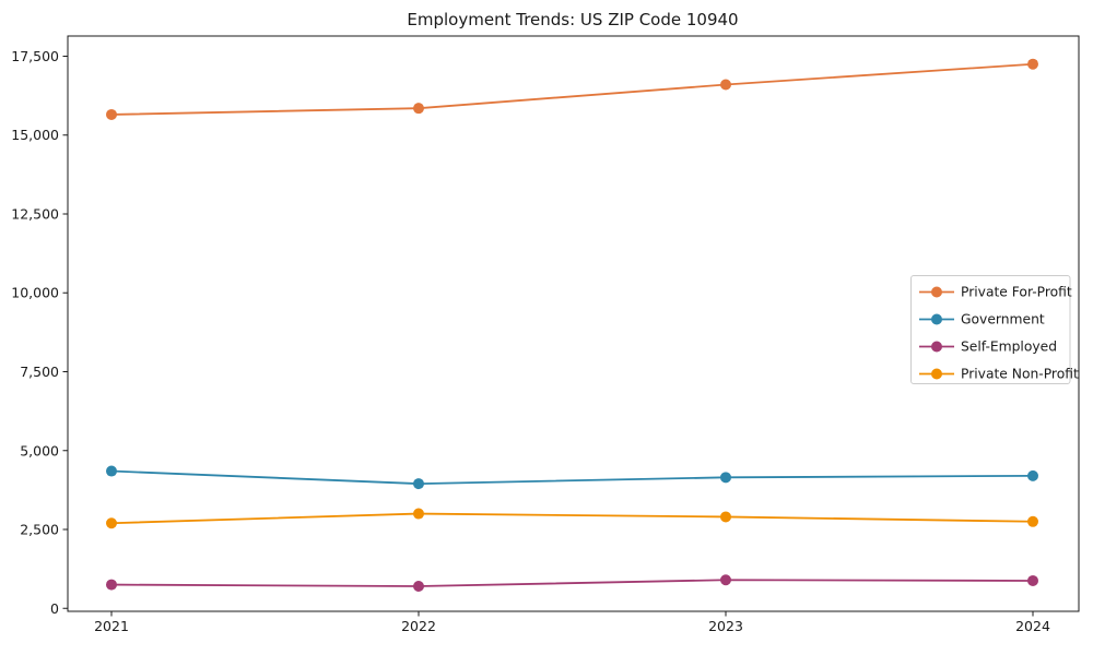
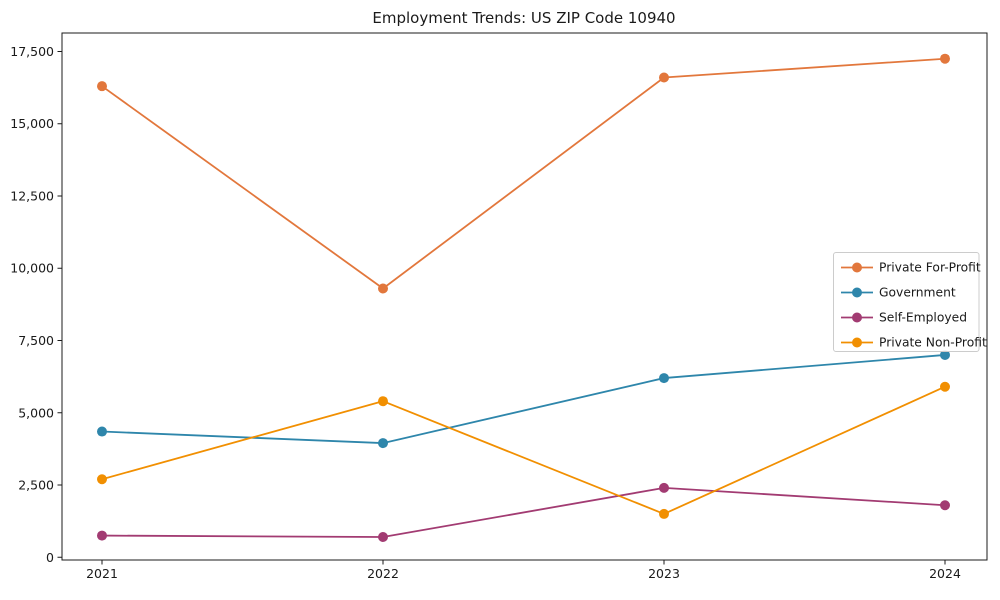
Private For-Profit/2021: 15600 -> 16300
Private For-Profit/2022: 15800 -> 9300
Private Non-Profit/2022: 3000 -> 5400
Government/2023: 4200 -> 6200
Self-Employed/2023: 900 -> 2400
Private Non-Profit/2023: 2900 -> 1500
Government/2024: 4200 -> 7000
Self-Employed/2024: 900 -> 1800
Private Non-Profit/2024: 2800 -> 5900
